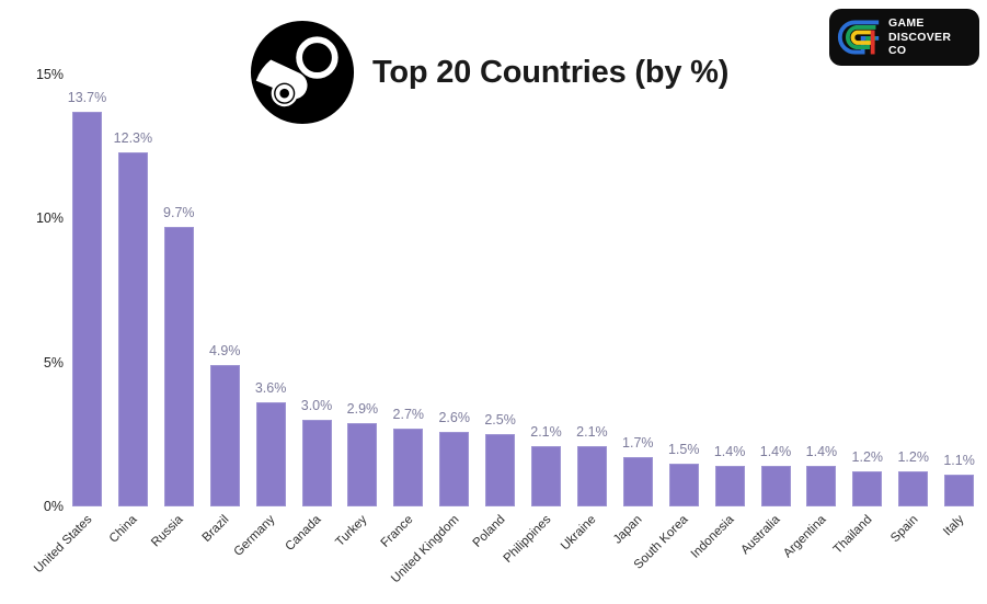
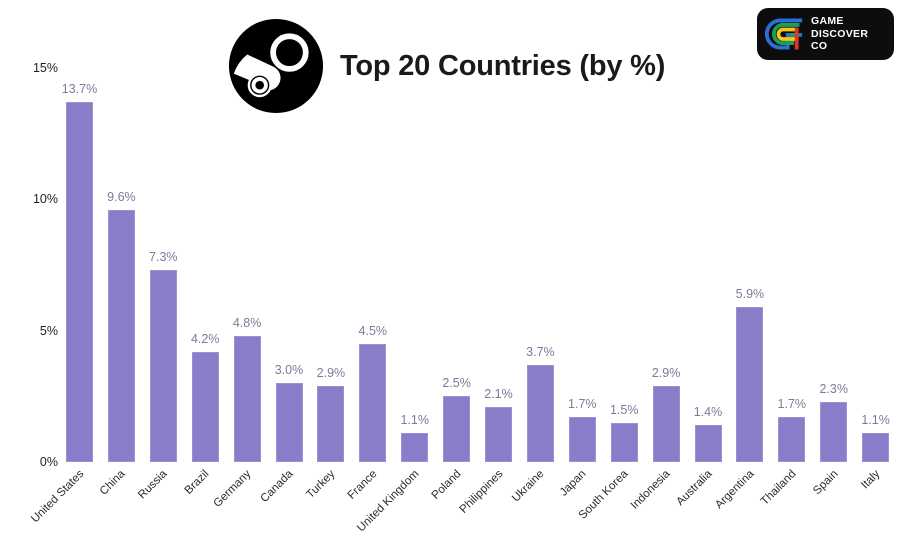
China: 12.3% -> 9.6%
Russia: 9.7% -> 7.3%
Brazil: 4.9% -> 4.2%
Germany: 3.6% -> 4.8%
France: 2.7% -> 4.5%
United Kingdom: 2.6% -> 1.1%
Ukraine: 2.1% -> 3.7%
Indonesia: 1.4% -> 2.9%
Argentina: 1.4% -> 5.9%
Thailand: 1.2% -> 1.7%
Spain: 1.2% -> 2.3%
